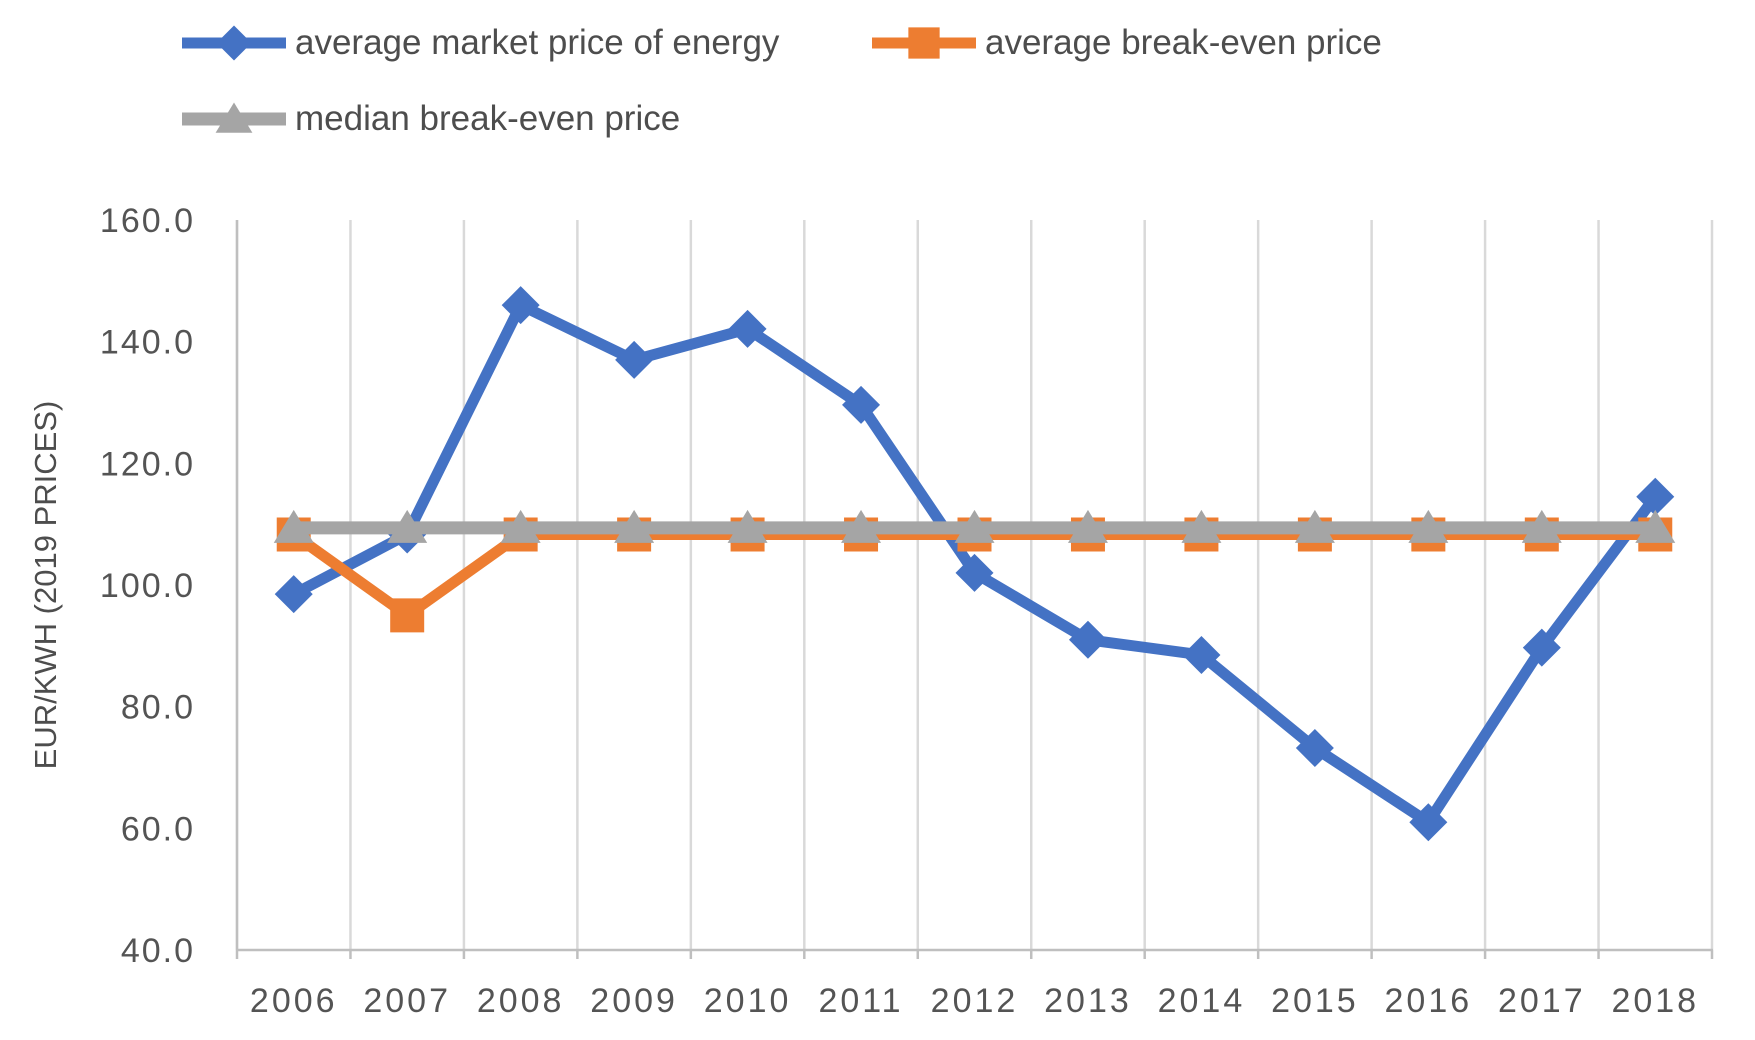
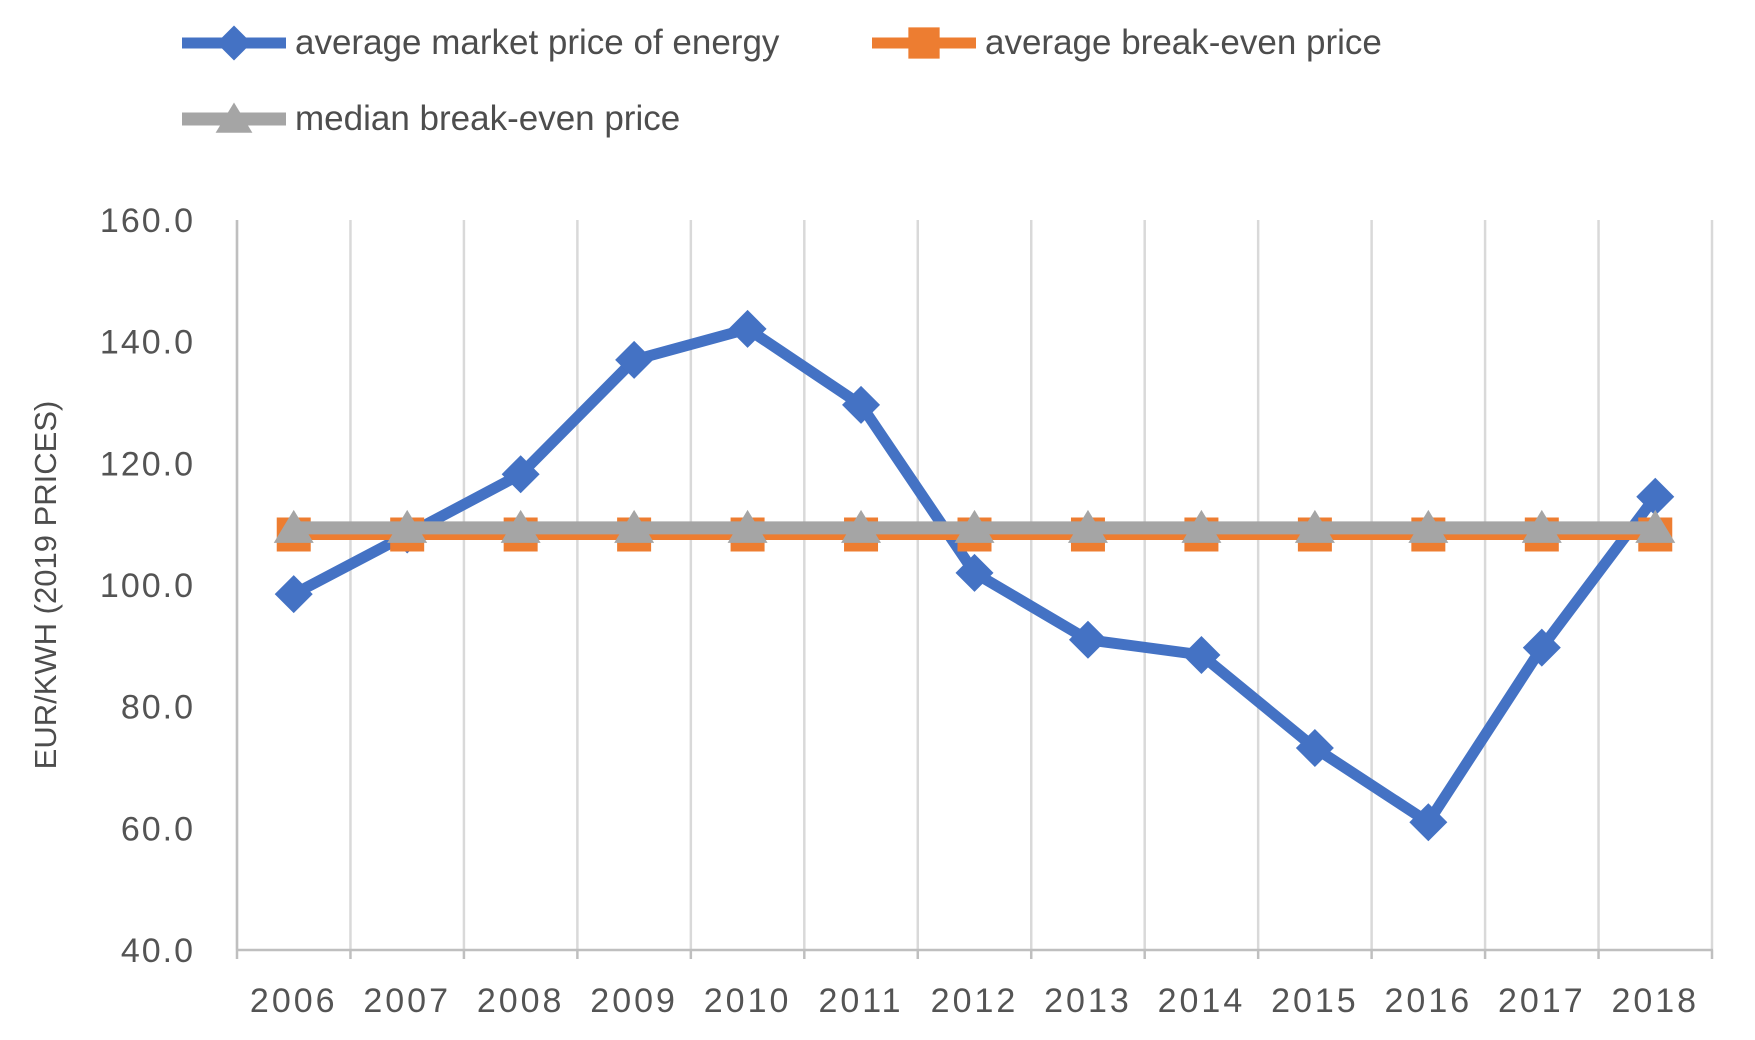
average break-even price/2007: 95 -> 108
average market price of energy/2008: 146 -> 118
